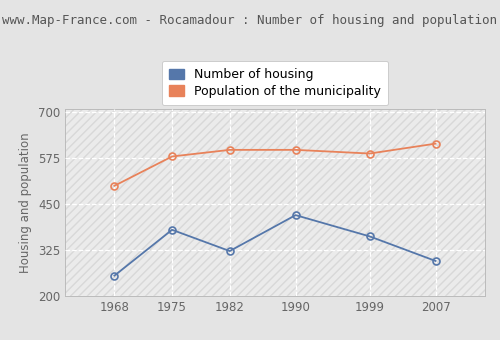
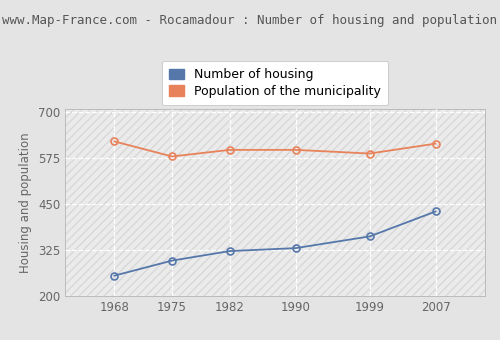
Population of the municipality/1968: 500 -> 621
Number of housing/1975: 380 -> 296
Number of housing/1990: 420 -> 330
Number of housing/2007: 295 -> 430
